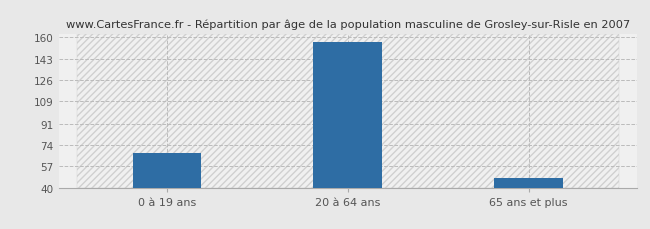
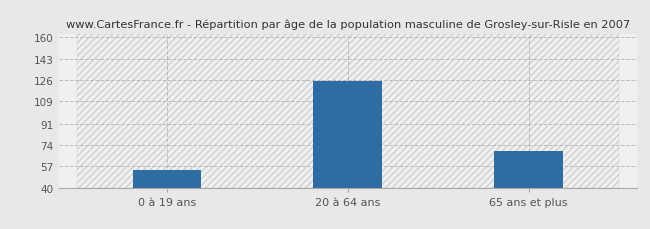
0 à 19 ans: 68 -> 54
20 à 64 ans: 156 -> 125
65 ans et plus: 48 -> 69
